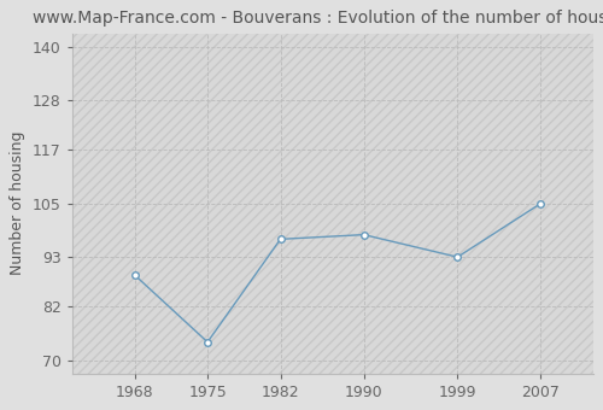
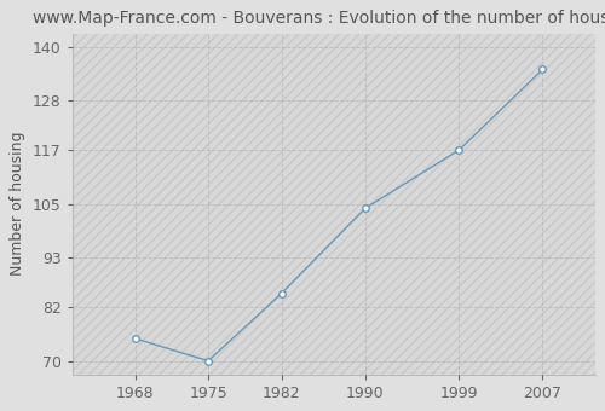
1968: 89 -> 75
1975: 74 -> 70
1982: 97 -> 85
1990: 98 -> 104
1999: 93 -> 117
2007: 105 -> 135
